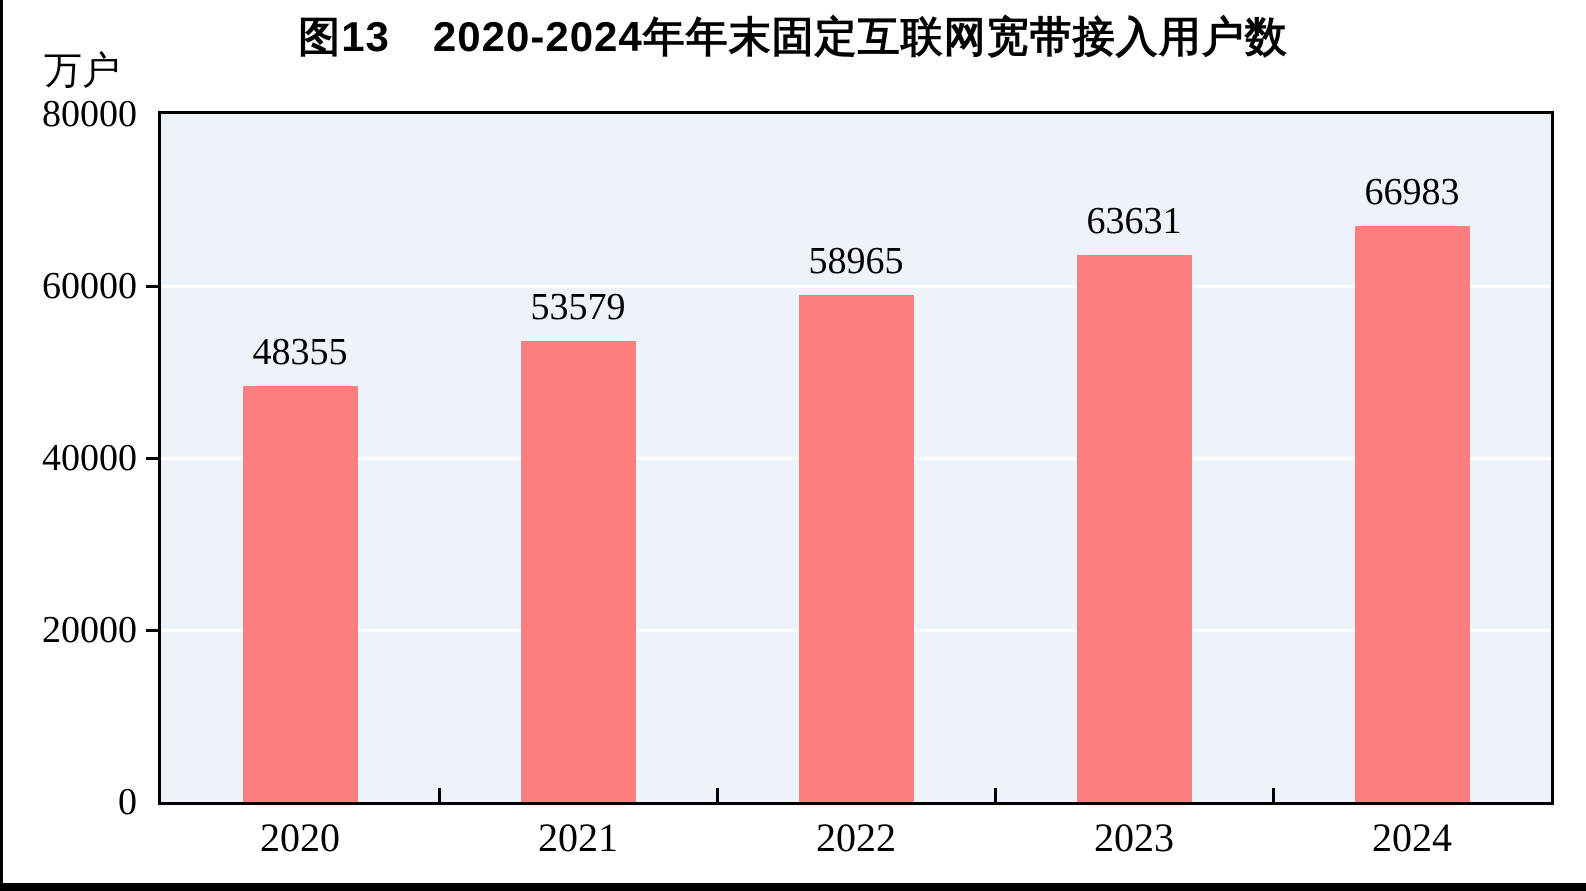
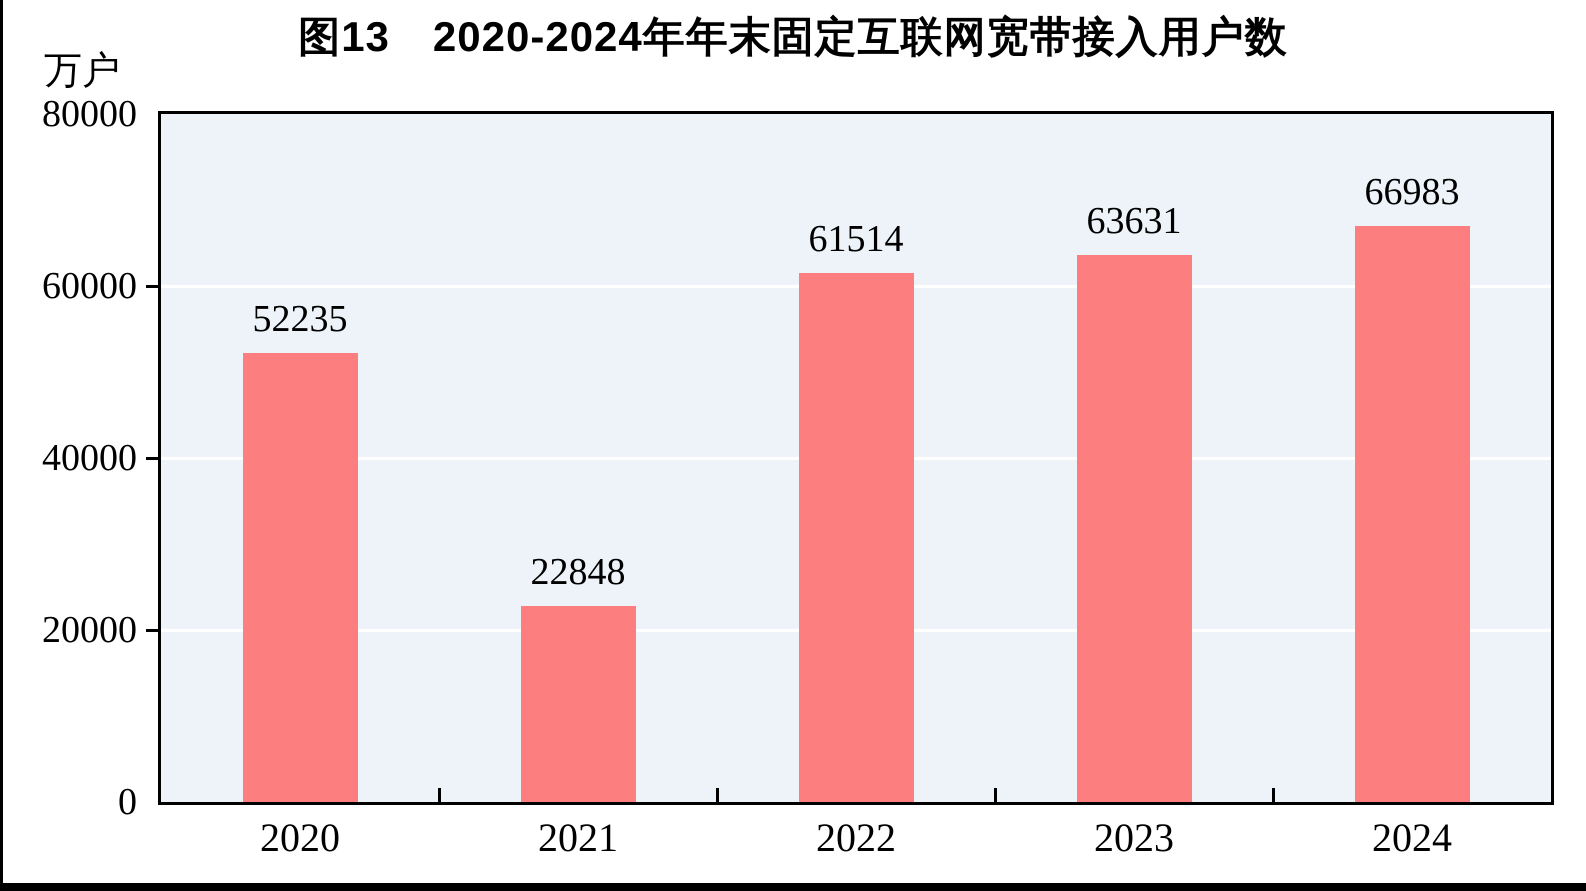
2020: 48355 -> 52235
2021: 53579 -> 22848
2022: 58965 -> 61514
